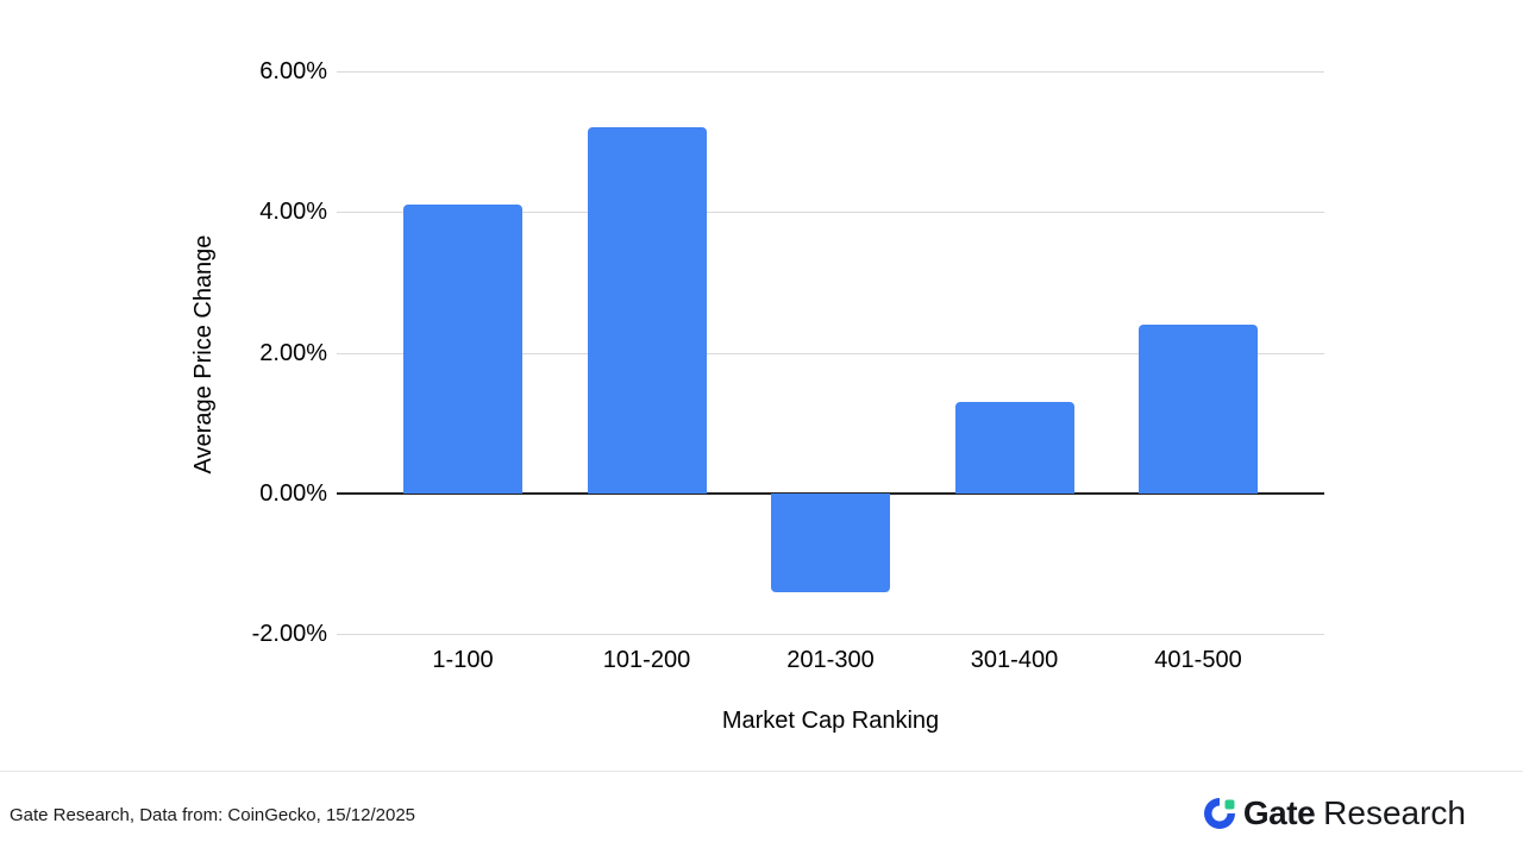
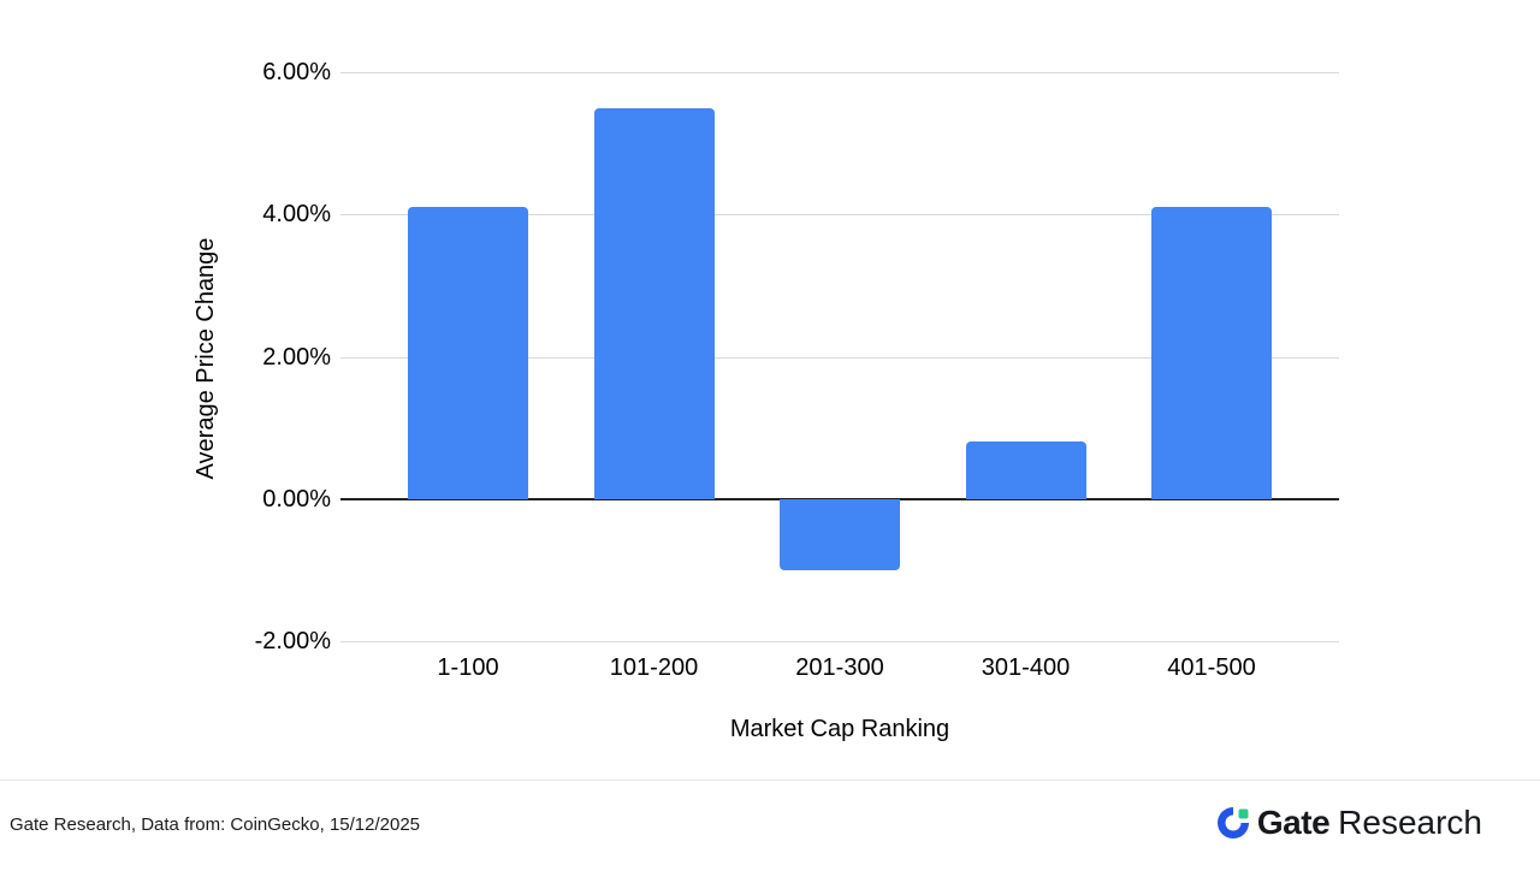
101-200: 5.2% -> 5.5%
201-300: -1.4% -> -1.0%
301-400: 1.3% -> 0.8%
401-500: 2.4% -> 4.1%
